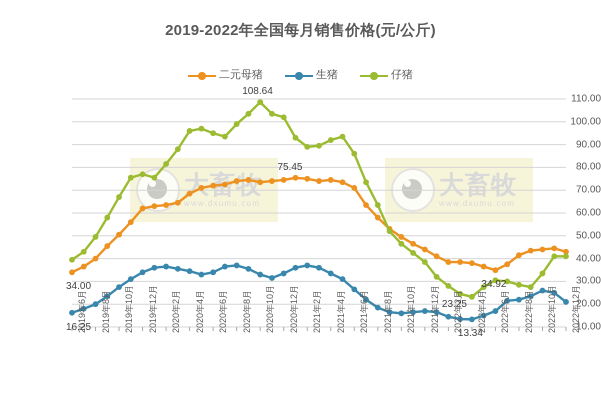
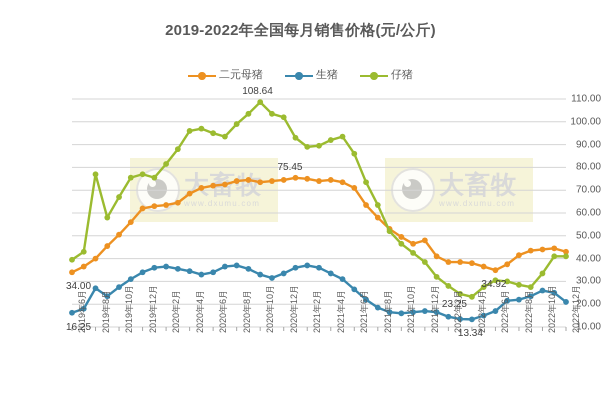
生猪/2019年8月: 20 -> 27
仔猪/2019年8月: 50 -> 77
二元母猪/2021年12月: 44 -> 48
